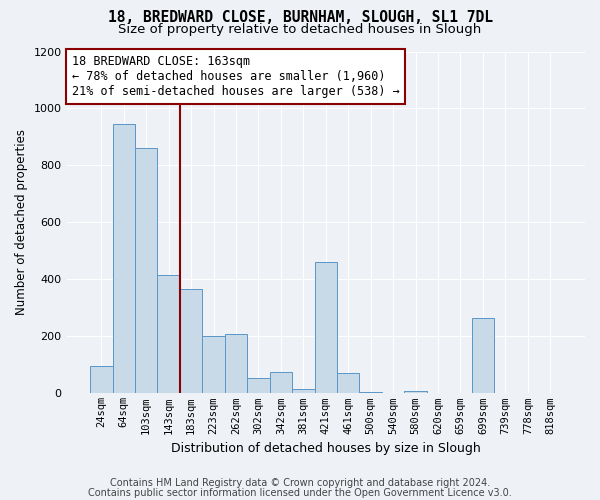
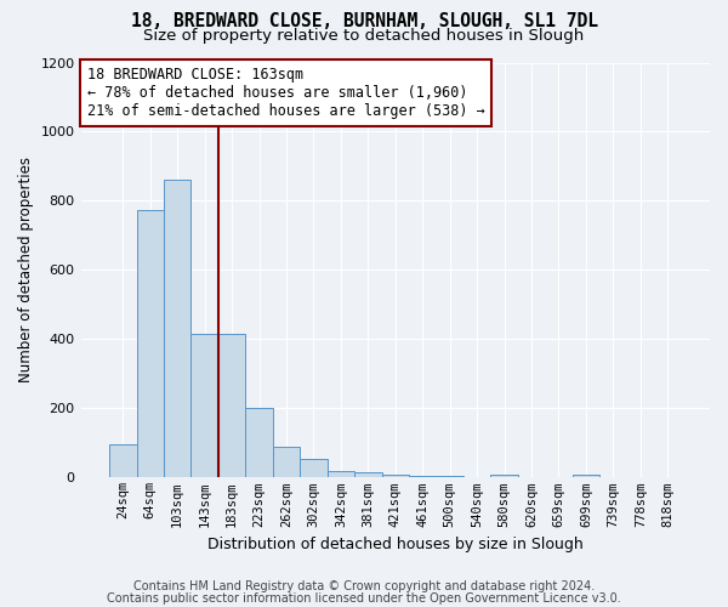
64sqm: 945 -> 775
183sqm: 365 -> 415
262sqm: 210 -> 90
342sqm: 75 -> 20
421sqm: 460 -> 10
461sqm: 70 -> 5
699sqm: 265 -> 10
